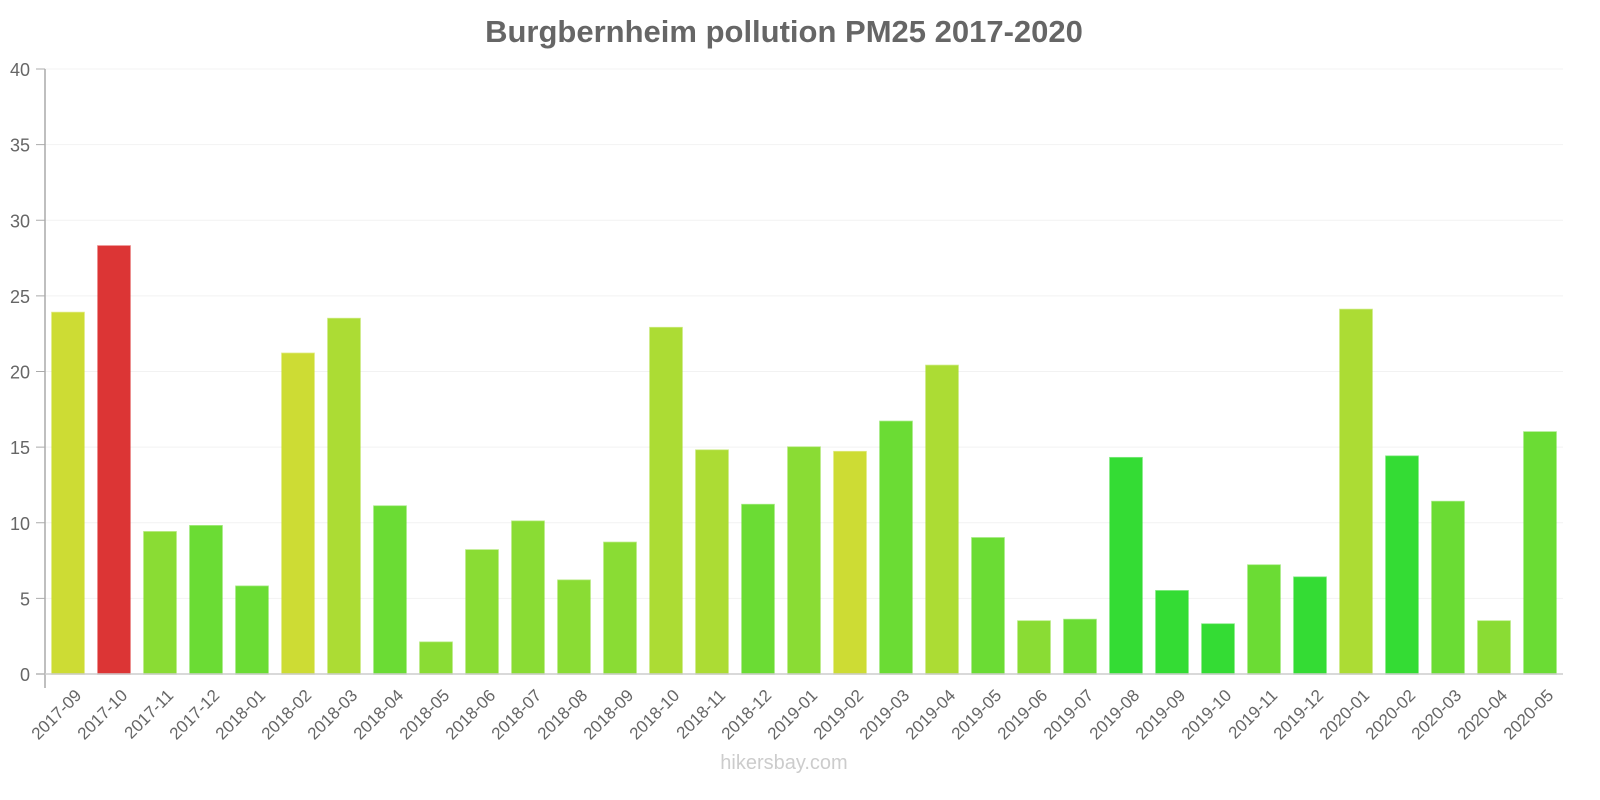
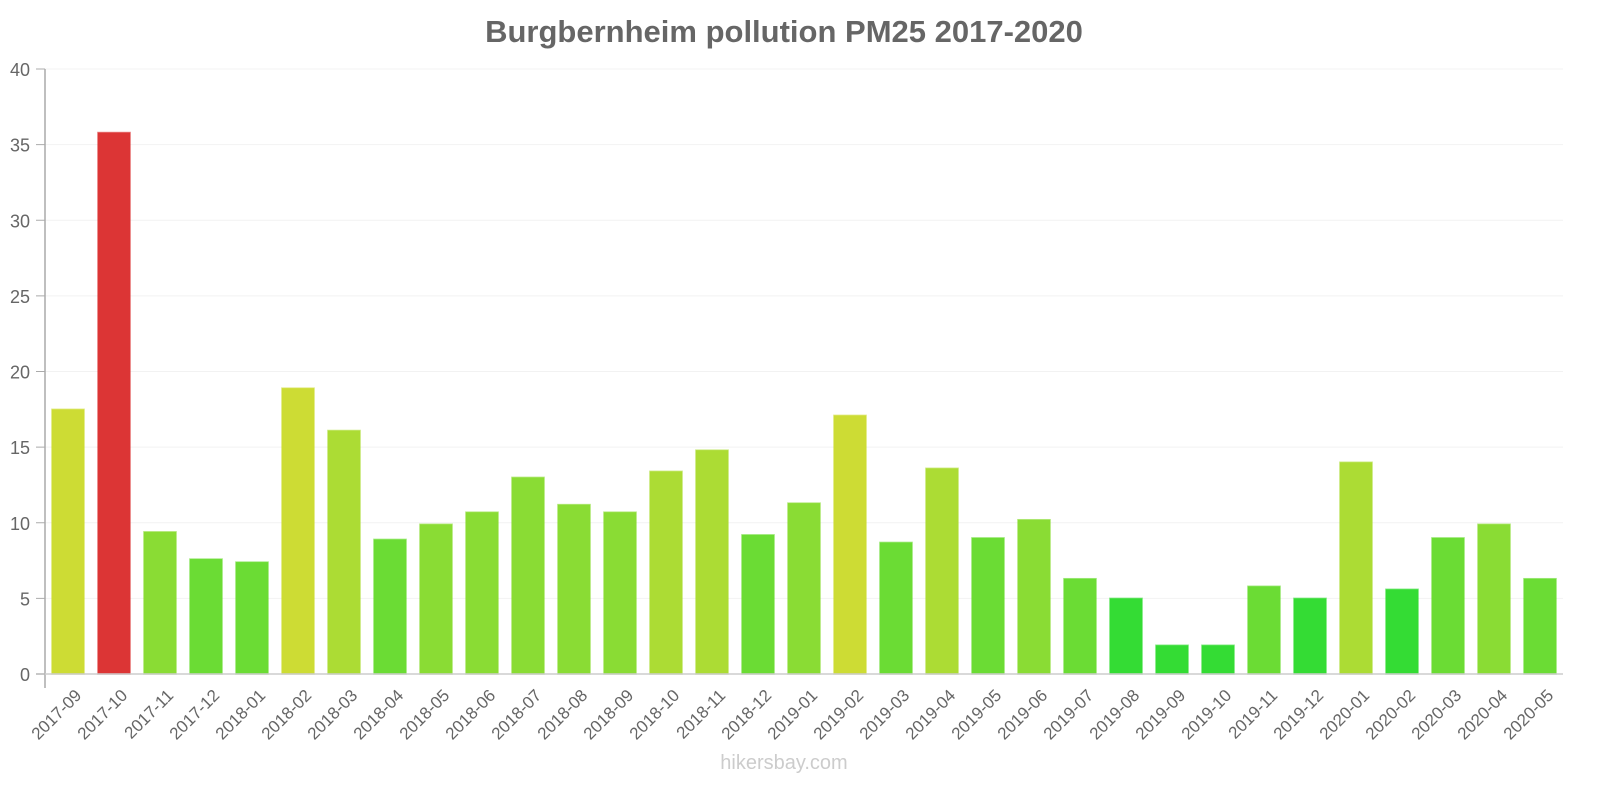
2017-09: 23.9 -> 17.5
2017-10: 28.3 -> 35.8
2017-12: 9.8 -> 7.6
2018-01: 5.8 -> 7.4
2018-02: 21.2 -> 18.9
2018-03: 23.5 -> 16.1
2018-04: 11.1 -> 8.9
2018-05: 2.1 -> 9.9
2018-06: 8.2 -> 10.7
2018-07: 10.1 -> 13.0
2018-08: 6.2 -> 11.2
2018-09: 8.7 -> 10.7
2018-10: 22.9 -> 13.4
2018-12: 11.2 -> 9.2
2019-01: 15.0 -> 11.3
2019-02: 14.7 -> 17.1
2019-03: 16.7 -> 8.7
2019-04: 20.4 -> 13.6
2019-06: 3.5 -> 10.2
2019-07: 3.6 -> 6.3
2019-08: 14.3 -> 5.0
2019-09: 5.5 -> 1.9
2019-10: 3.3 -> 1.9
2019-11: 7.2 -> 5.8
2019-12: 6.4 -> 5.0
2020-01: 24.1 -> 14.0
2020-02: 14.4 -> 5.6
2020-03: 11.4 -> 9.0
2020-04: 3.5 -> 9.9
2020-05: 16.0 -> 6.3
